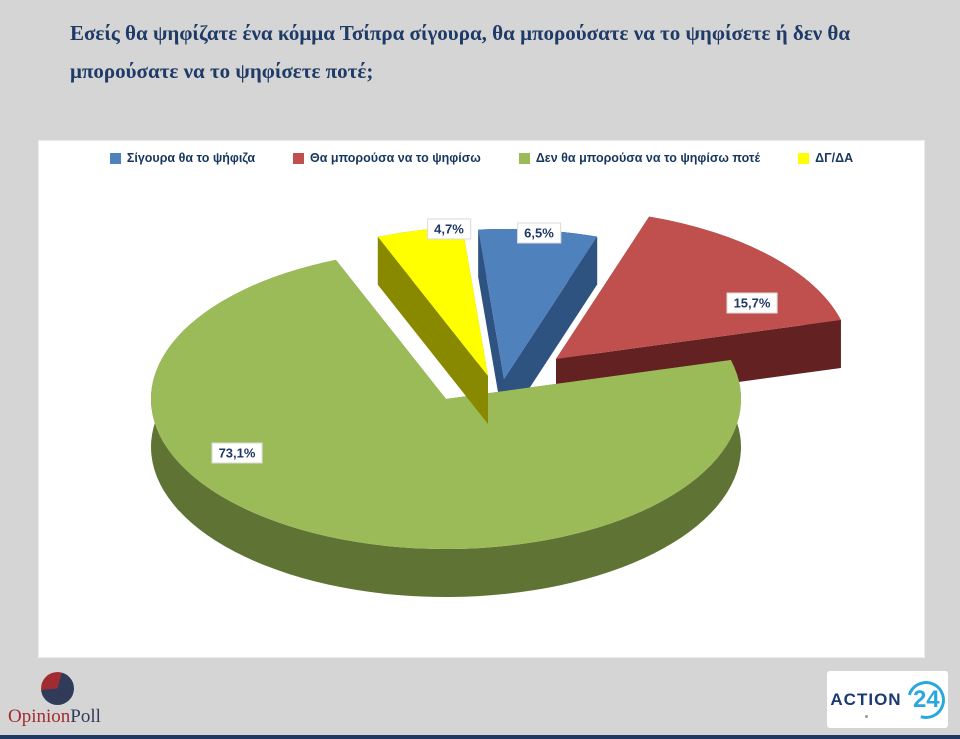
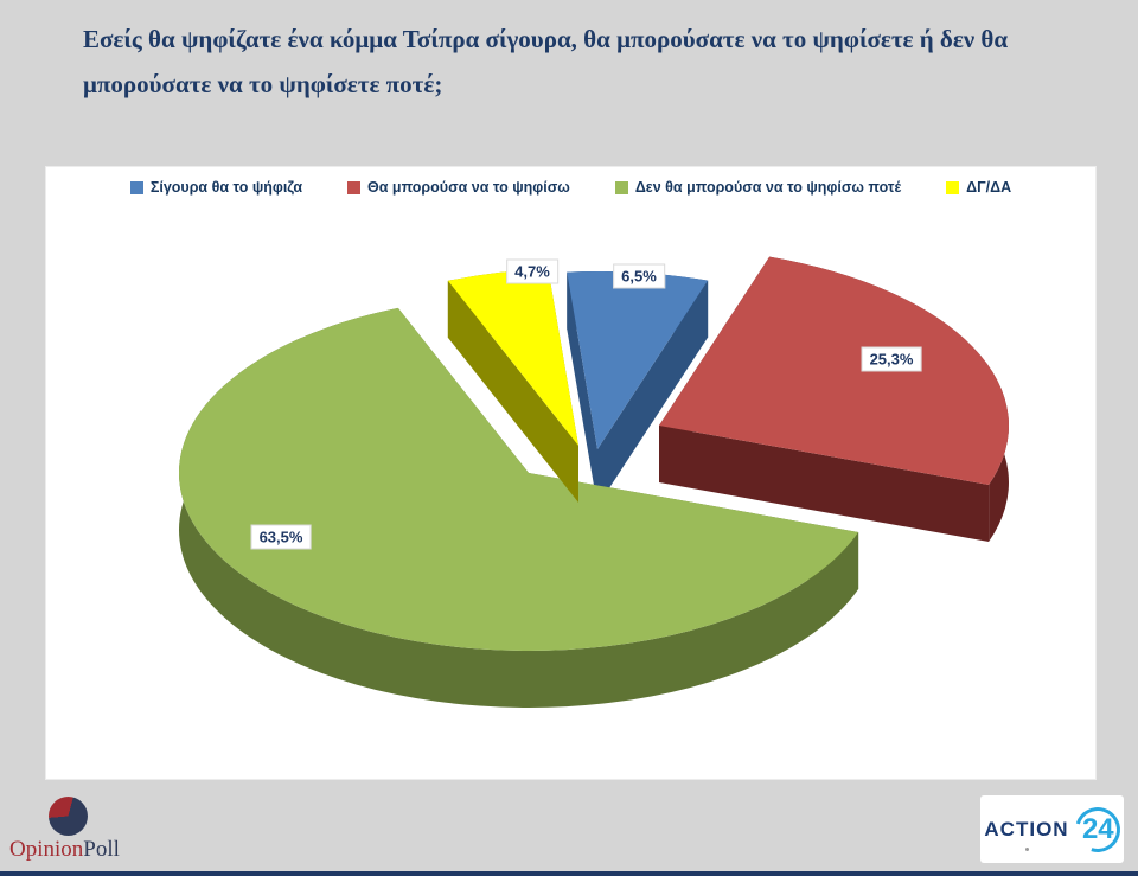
Θα μπορούσα να το ψηφίσω: 15,7% -> 25,3%
Δεν θα μπορούσα να το ψηφίσω ποτέ: 73,1% -> 63,5%
